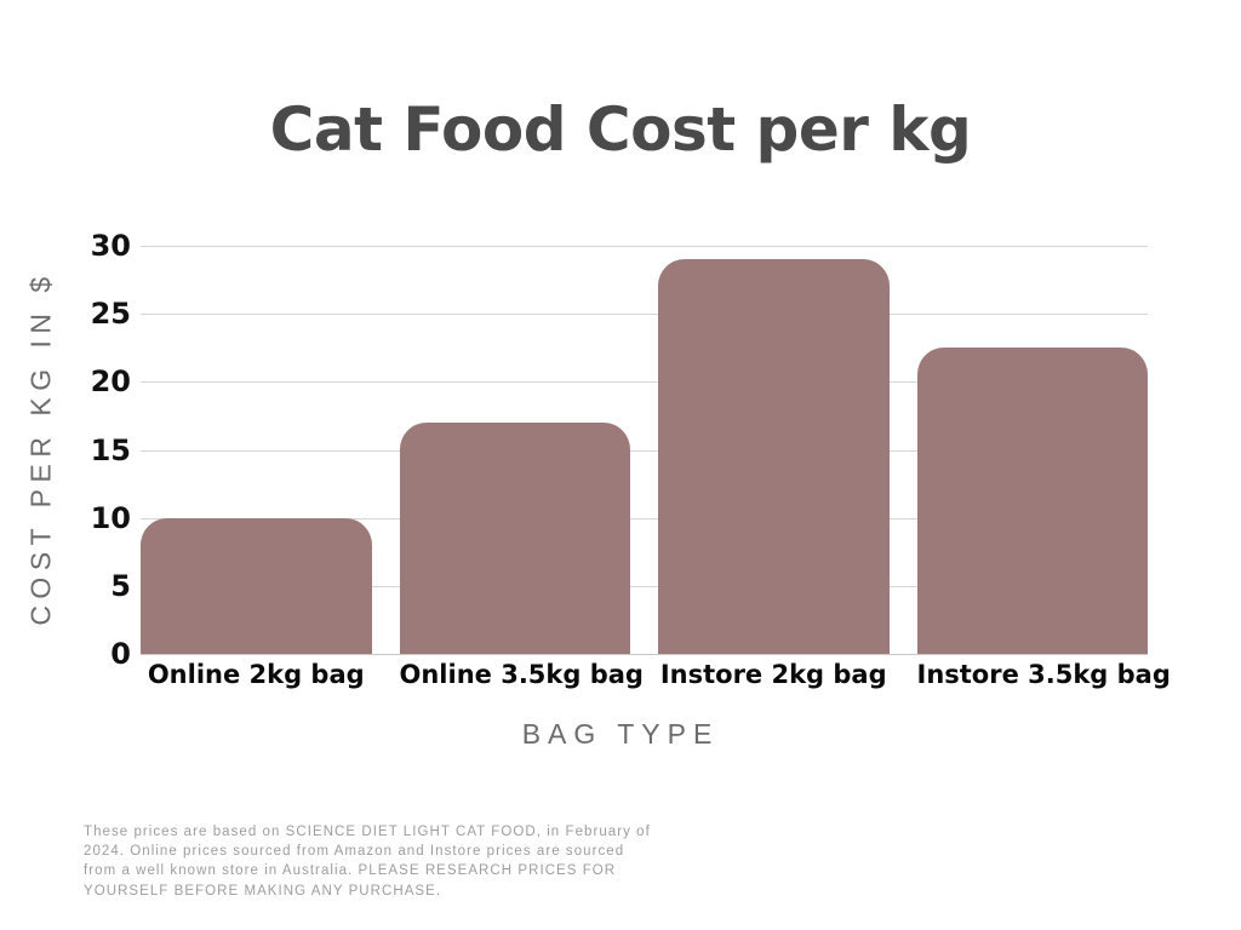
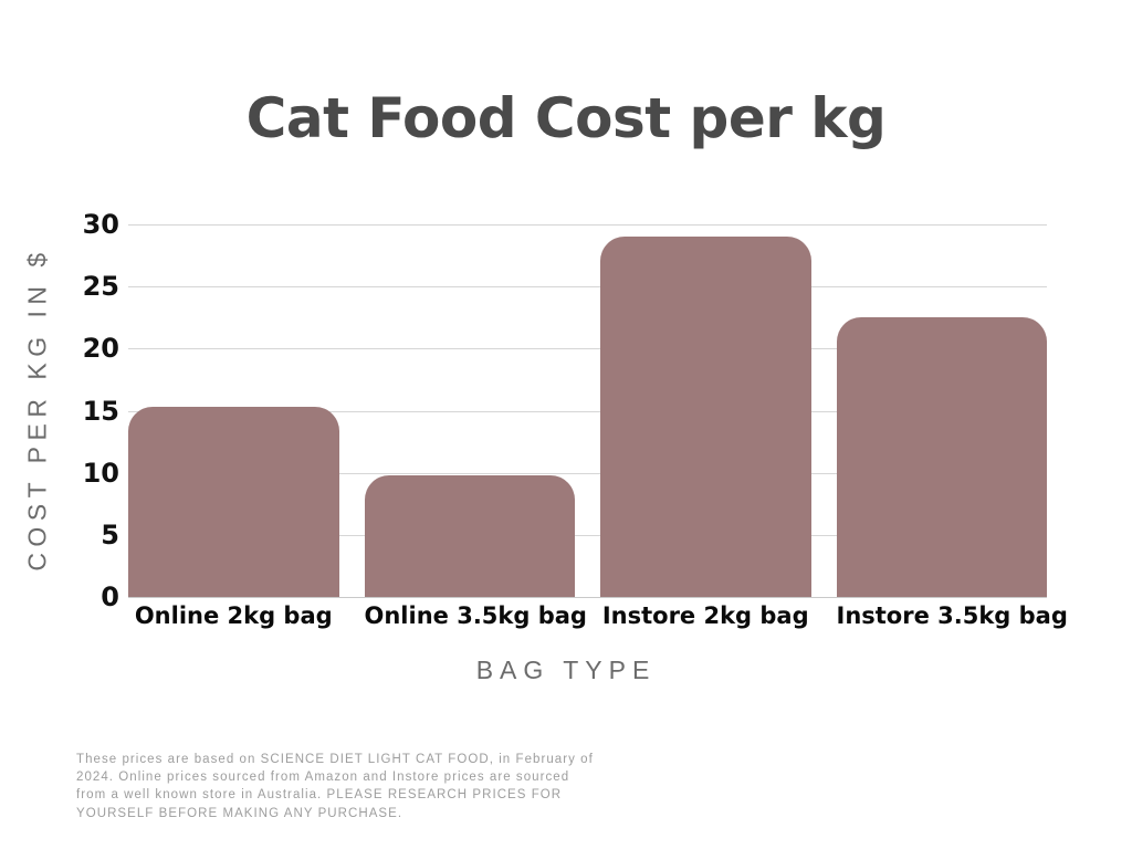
Online 2kg bag: 10.0 -> 15.3
Online 3.5kg bag: 17.0 -> 9.8
